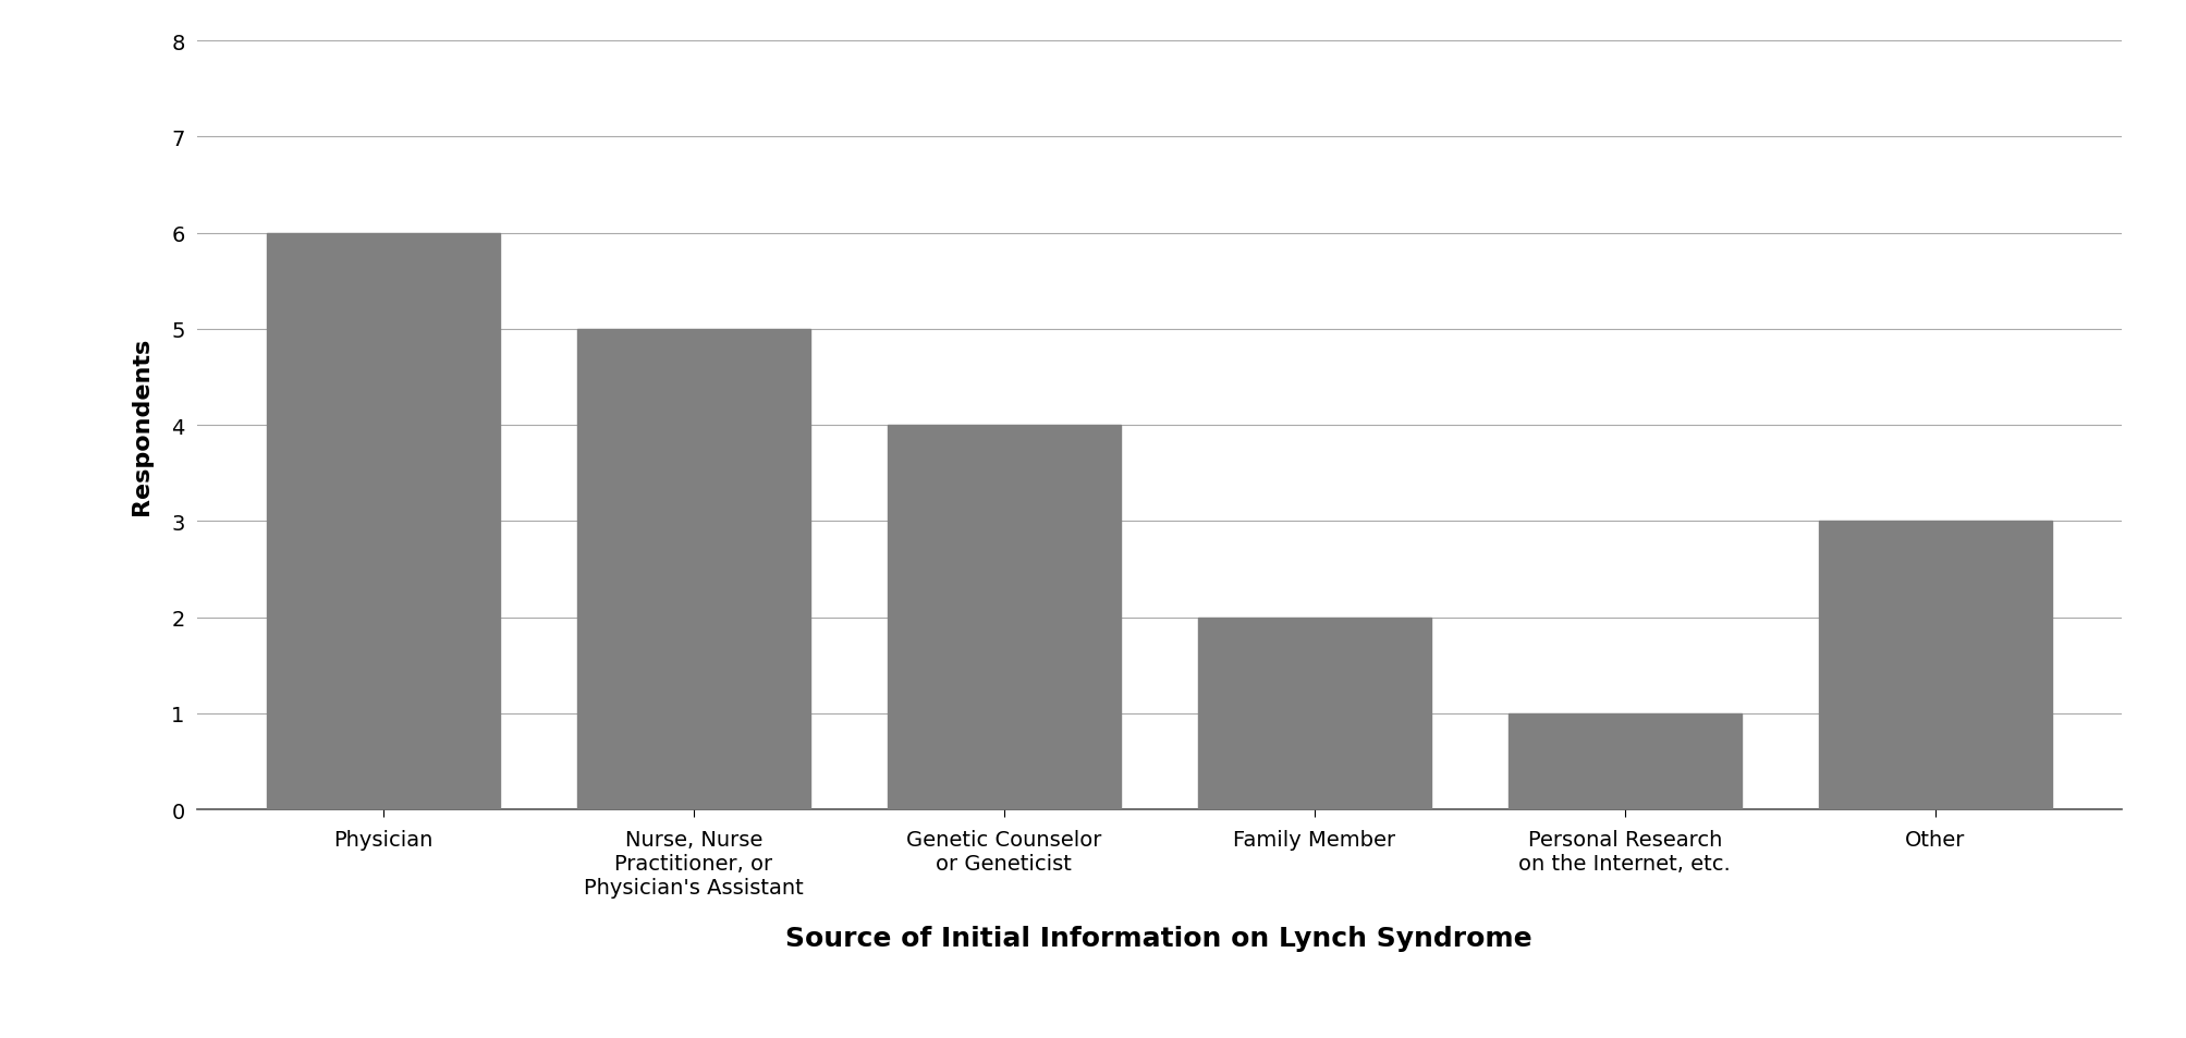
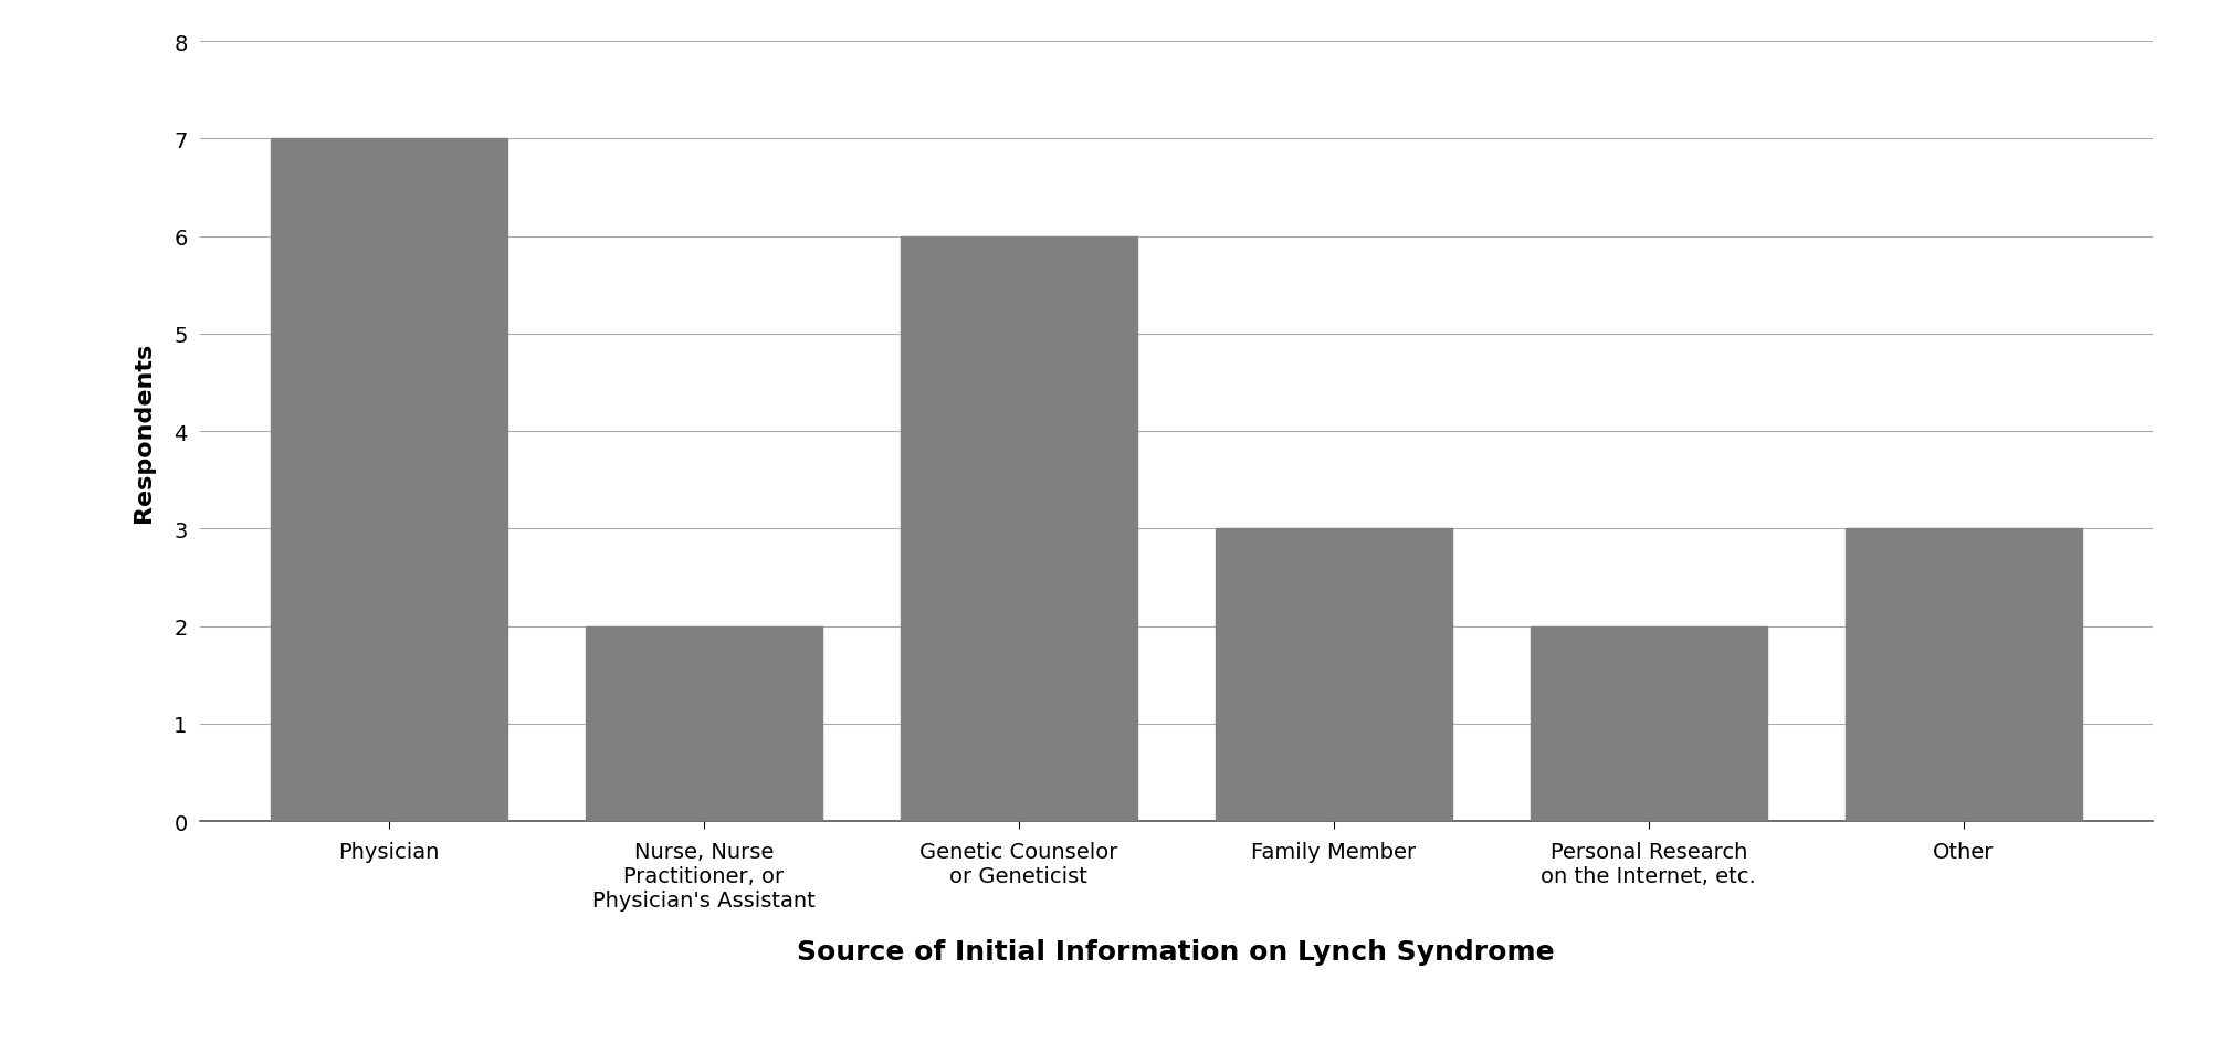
Physician: 6 -> 7
Nurse, Nurse Practitioner, or Physician's Assistant: 5 -> 2
Genetic Counselor or Geneticist: 4 -> 6
Family Member: 2 -> 3
Personal Research on the Internet, etc.: 1 -> 2
